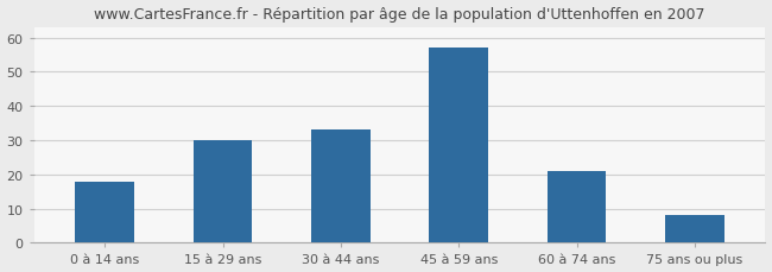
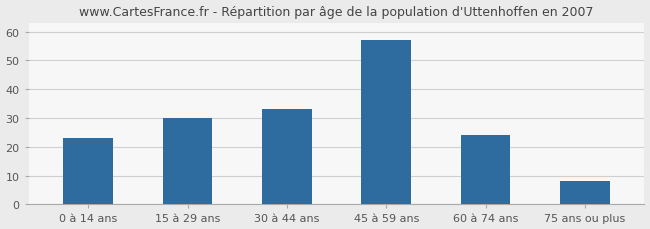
0 à 14 ans: 18 -> 23
60 à 74 ans: 21 -> 24
